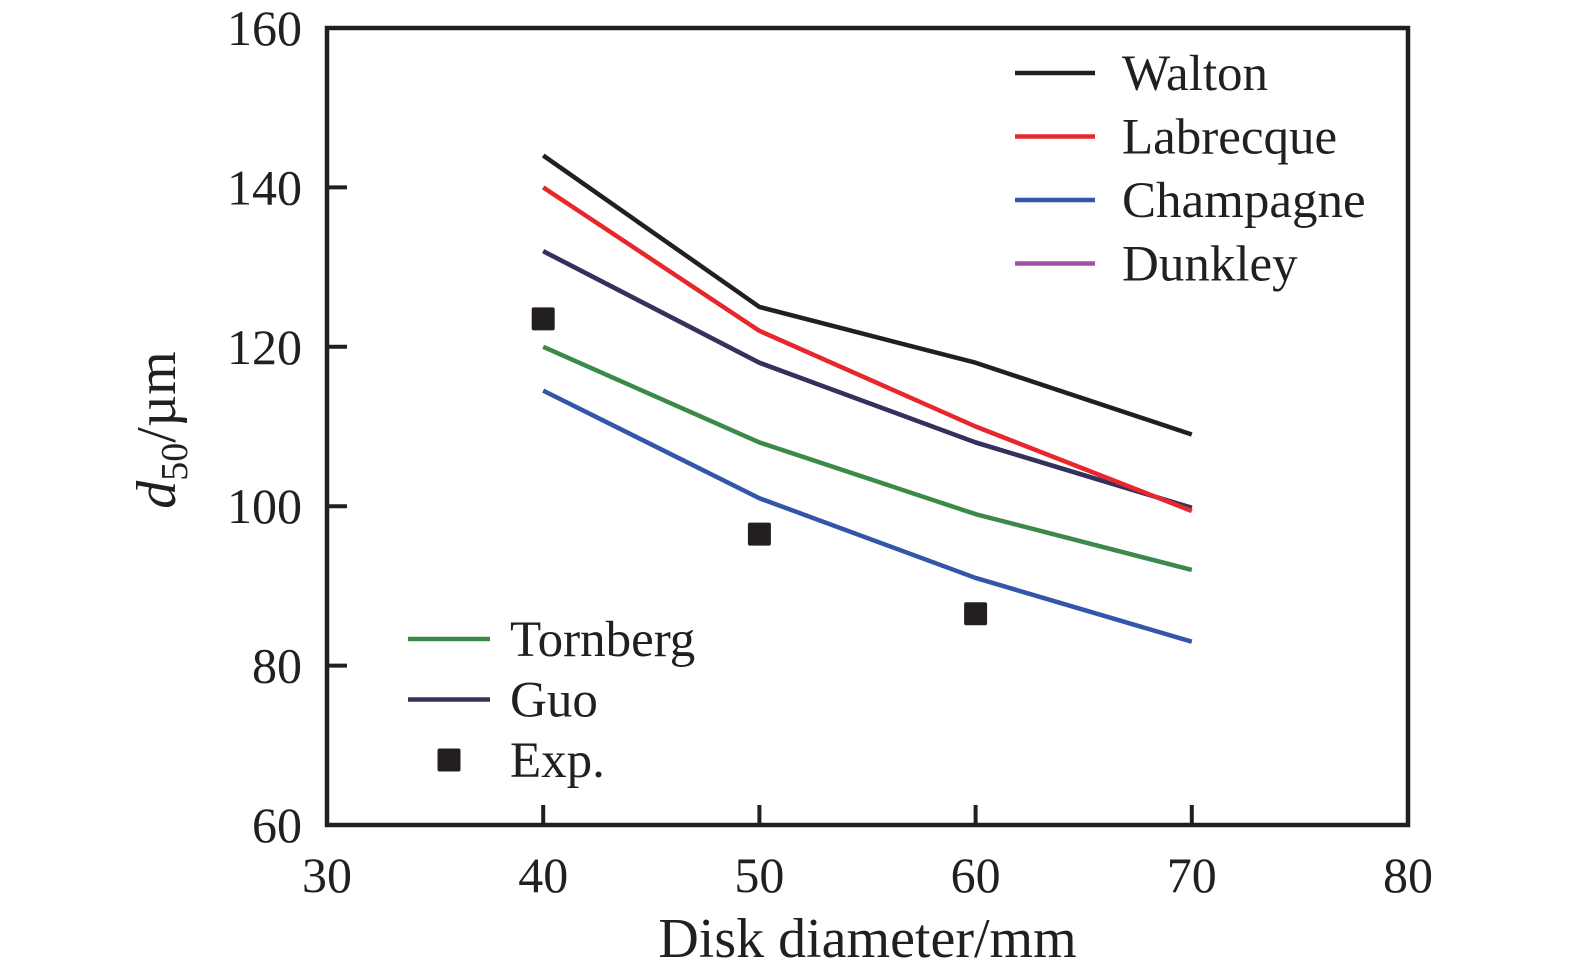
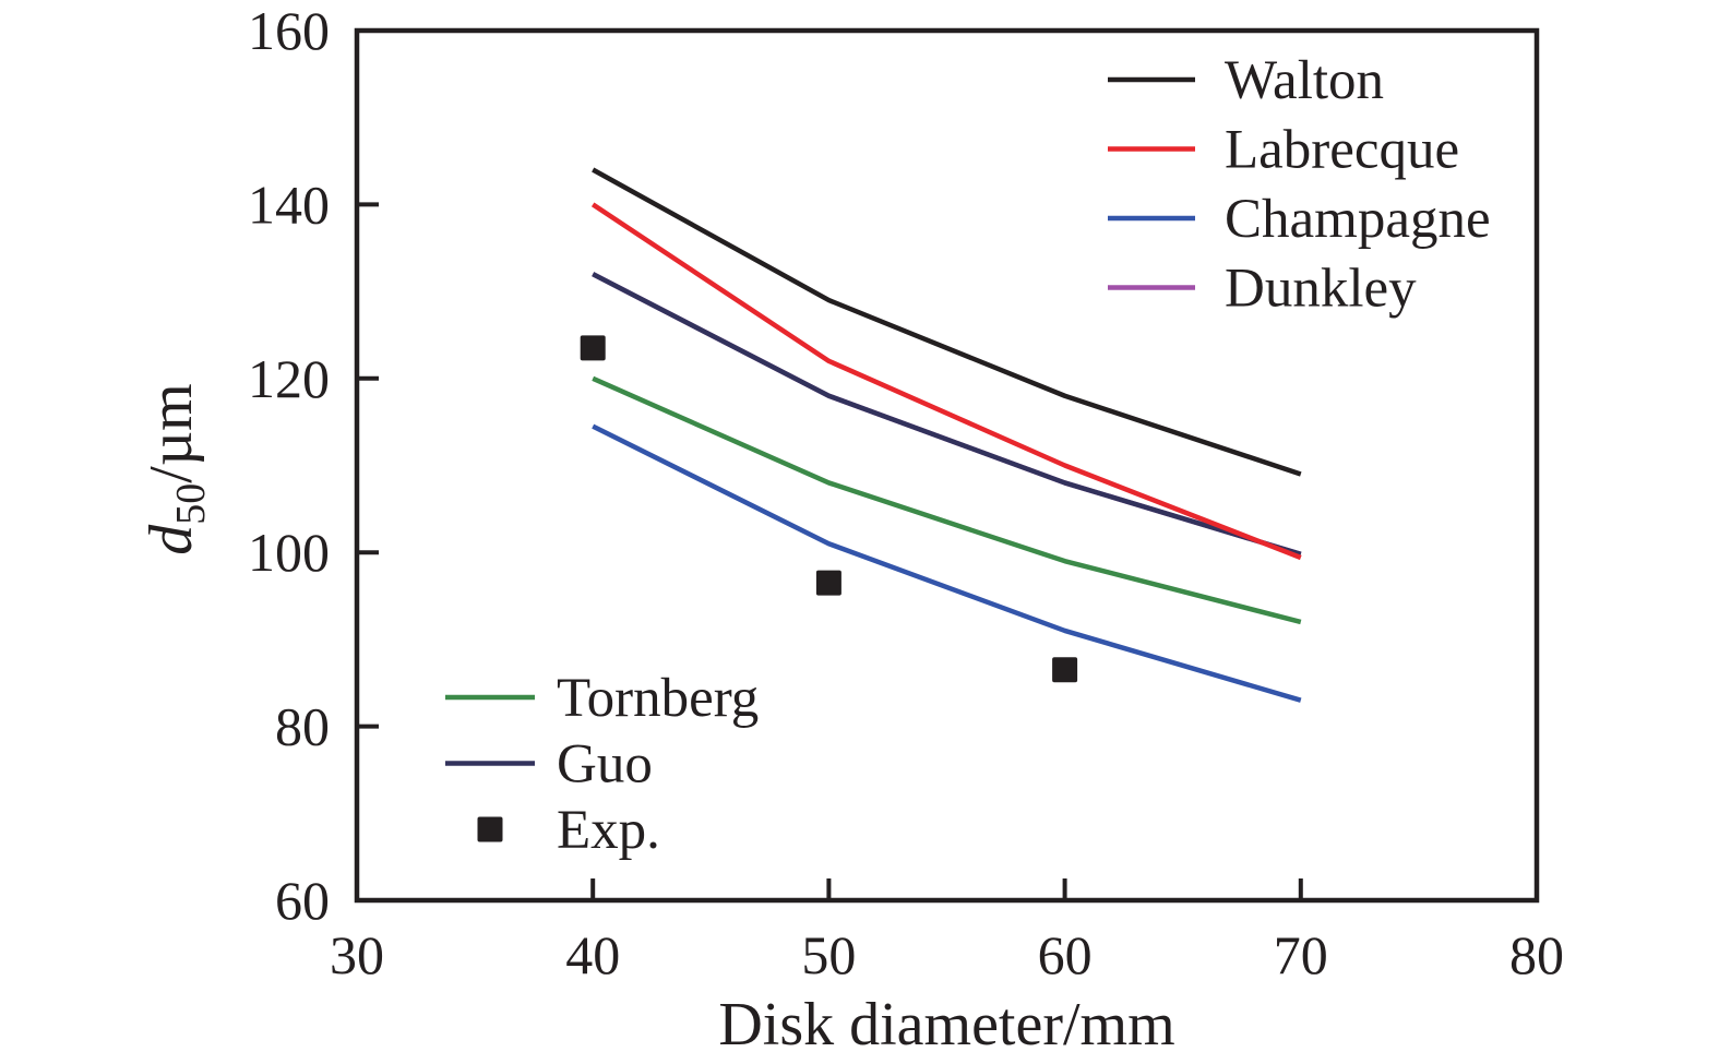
Walton/50: 125 -> 129
